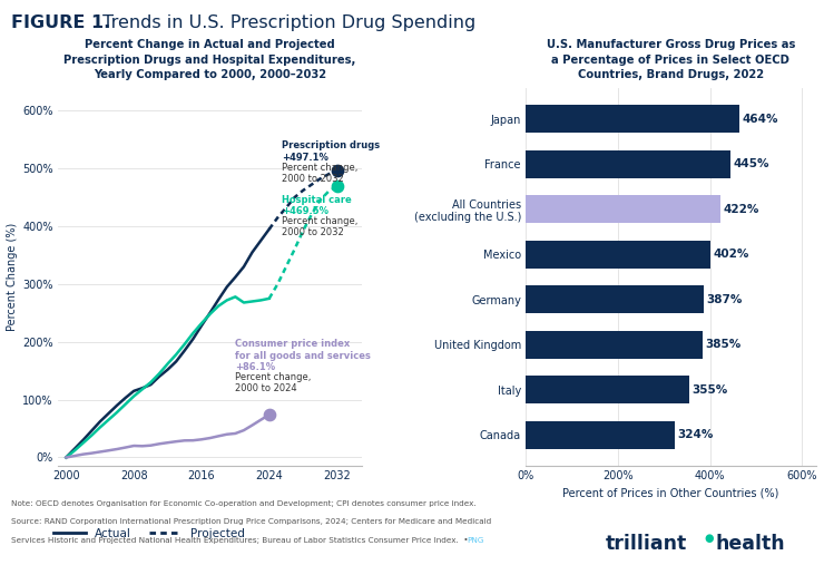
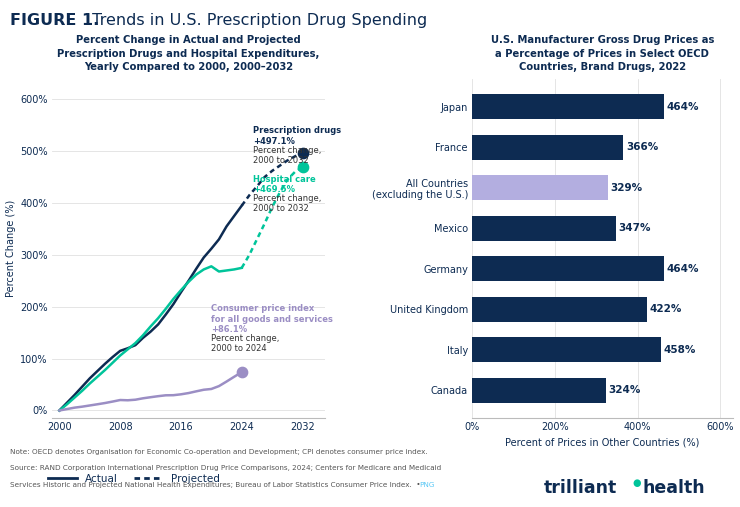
France: 445% -> 366%
All Countries (excluding the U.S.): 422% -> 329%
Mexico: 402% -> 347%
Germany: 387% -> 464%
United Kingdom: 385% -> 422%
Italy: 355% -> 458%
